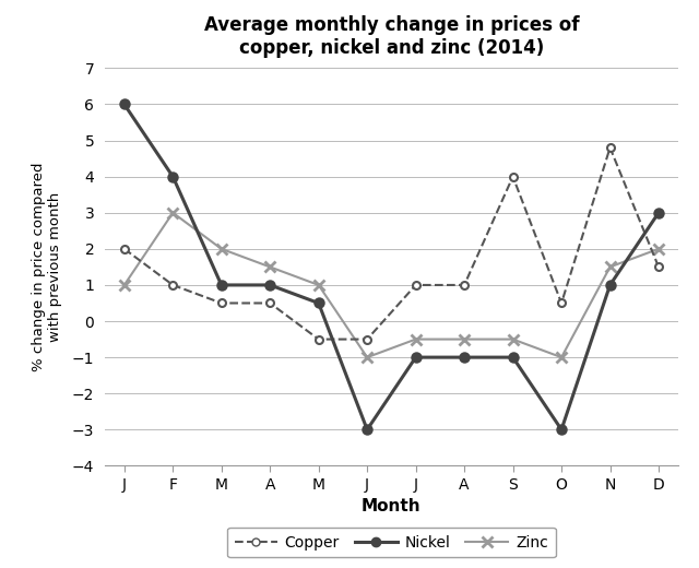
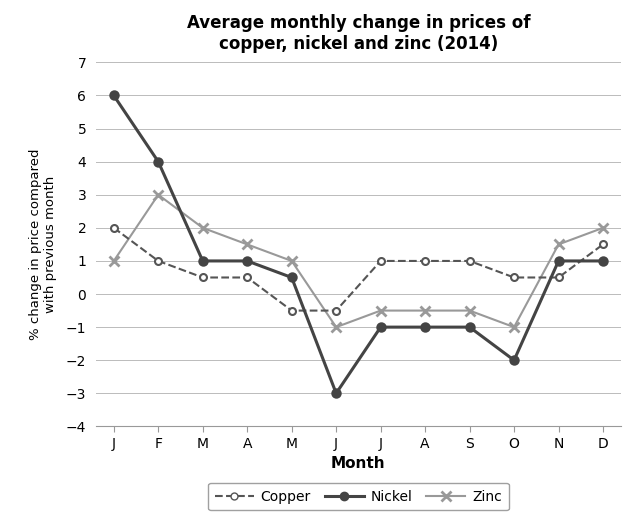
Copper/S: 4.0 -> 1.0
Nickel/O: -3.0 -> -2.0
Copper/N: 4.8 -> 0.5
Nickel/D: 3.0 -> 1.0
